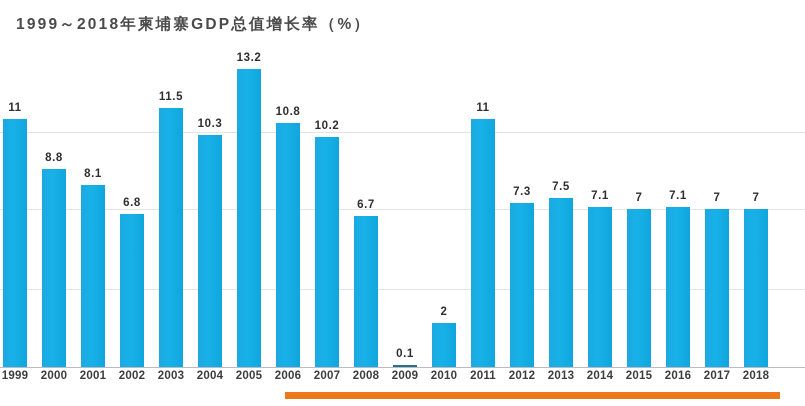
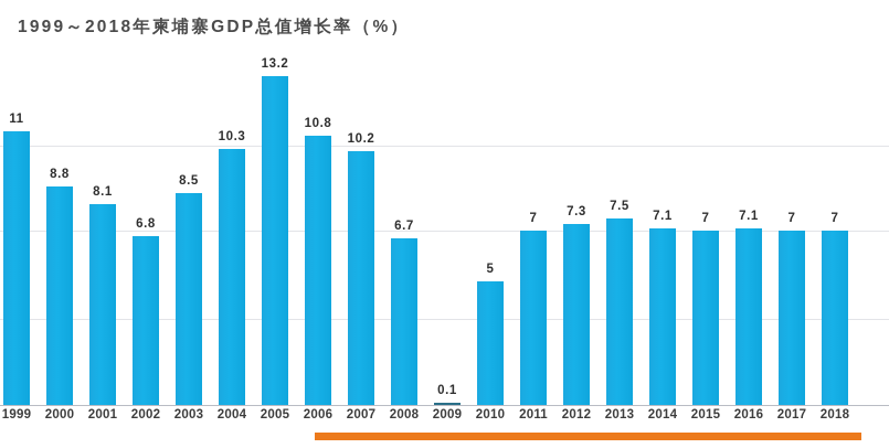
2003: 11.5 -> 8.5
2010: 2 -> 5
2011: 11 -> 7
